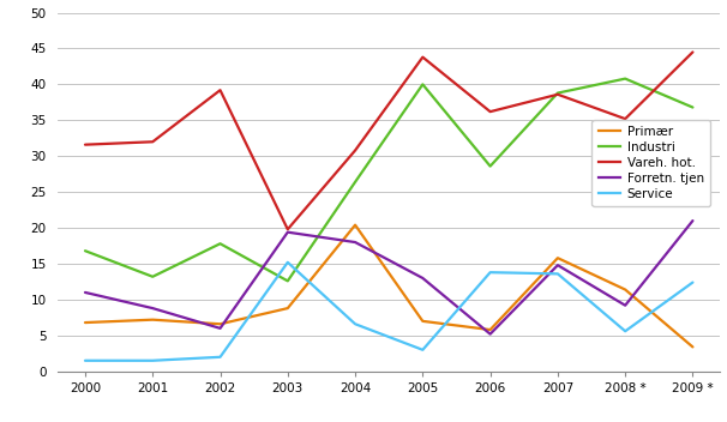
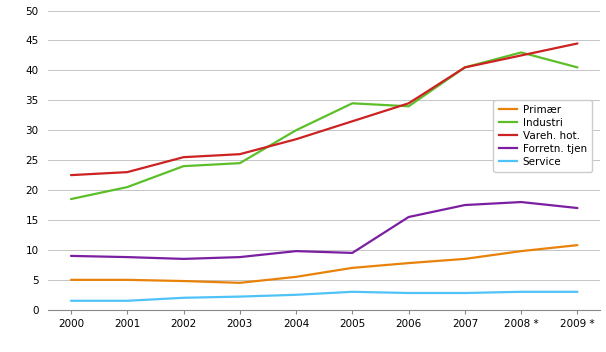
Primær/2000: 6.8 -> 5.0
Industri/2000: 16.8 -> 18.5
Vareh. hot./2000: 31.6 -> 22.5
Forretn. tjen/2000: 11.0 -> 9.0
Primær/2001: 7.2 -> 5.0
Industri/2001: 13.2 -> 20.5
Vareh. hot./2001: 32.0 -> 23.0
Primær/2002: 6.6 -> 4.8
Industri/2002: 17.8 -> 24.0
Vareh. hot./2002: 39.2 -> 25.5
Forretn. tjen/2002: 6.0 -> 8.5
Primær/2003: 8.8 -> 4.5
Industri/2003: 12.6 -> 24.5
Vareh. hot./2003: 19.8 -> 26.0
Forretn. tjen/2003: 19.4 -> 8.8
Service/2003: 15.2 -> 2.2
Primær/2004: 20.4 -> 5.5
Industri/2004: 26.4 -> 30.0
Vareh. hot./2004: 30.8 -> 28.5
Forretn. tjen/2004: 18.0 -> 9.8
Service/2004: 6.6 -> 2.5
Industri/2005: 40.0 -> 34.5
Vareh. hot./2005: 43.8 -> 31.5
Forretn. tjen/2005: 13.0 -> 9.5
Primær/2006: 5.8 -> 7.8
Industri/2006: 28.6 -> 34.0
Vareh. hot./2006: 36.2 -> 34.5
Forretn. tjen/2006: 5.2 -> 15.5
Service/2006: 13.8 -> 2.8
Primær/2007: 15.8 -> 8.5
Industri/2007: 38.8 -> 40.5
Vareh. hot./2007: 38.6 -> 40.5
Forretn. tjen/2007: 14.8 -> 17.5
Service/2007: 13.6 -> 2.8
Primær/2008 *: 11.4 -> 9.8
Industri/2008 *: 40.8 -> 43.0
Vareh. hot./2008 *: 35.2 -> 42.5
Forretn. tjen/2008 *: 9.2 -> 18.0
Service/2008 *: 5.6 -> 3.0
Primær/2009 *: 3.4 -> 10.8
Industri/2009 *: 36.8 -> 40.5
Forretn. tjen/2009 *: 21.0 -> 17.0
Service/2009 *: 12.4 -> 3.0
